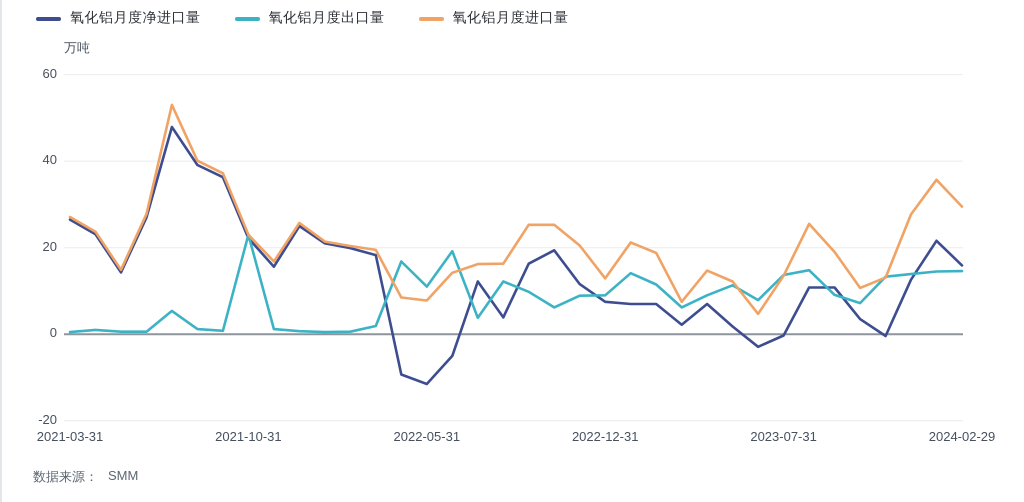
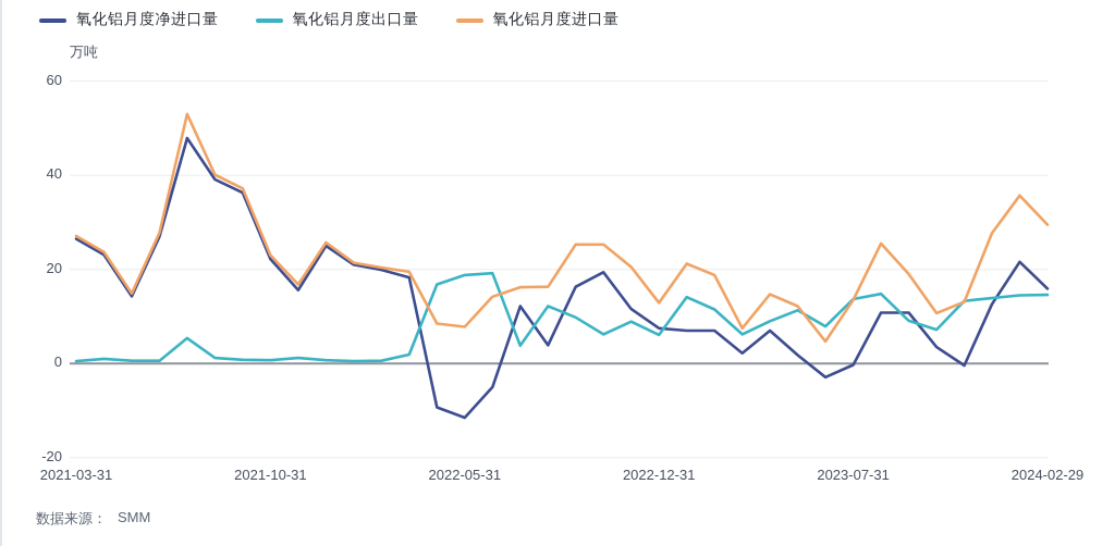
氧化铝月度出口量/2021-10-31: 23 -> 1
氧化铝月度出口量/2022-05-31: 11 -> 19
氧化铝月度出口量/2022-12-31: 9 -> 6
